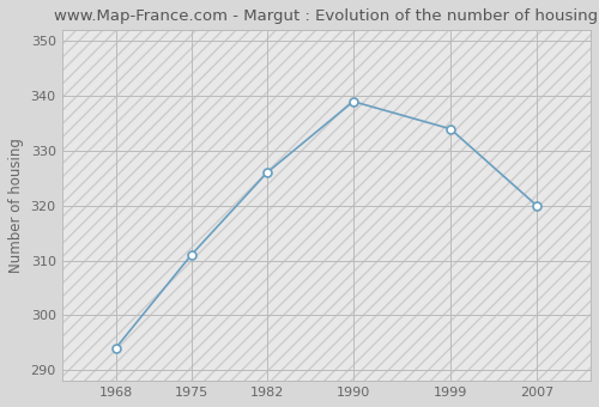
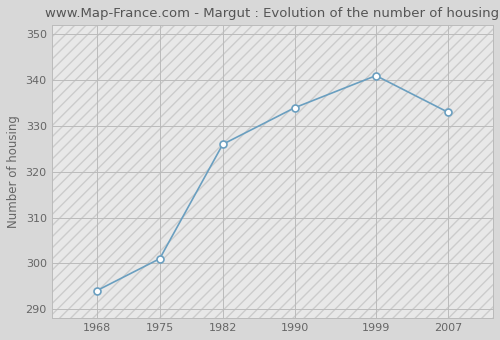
1975: 311 -> 301
1990: 339 -> 334
1999: 334 -> 341
2007: 320 -> 333
